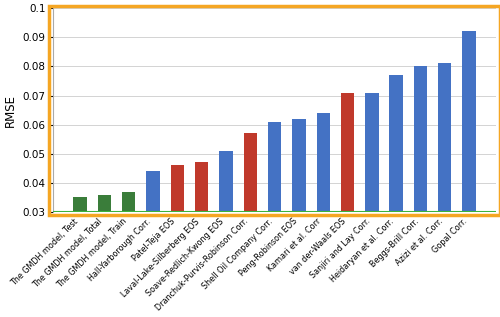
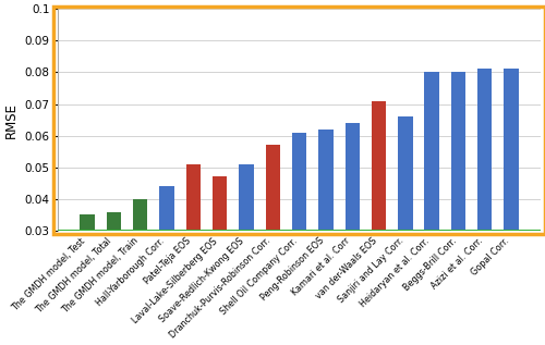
The GMDH model, Train: 0.037 -> 0.040
Patel-Teja EOS: 0.046 -> 0.051
Sanjiri and Lay Corr.: 0.071 -> 0.066
Heidaryan et al. Corr.: 0.077 -> 0.080
Gopal Corr.: 0.092 -> 0.081
